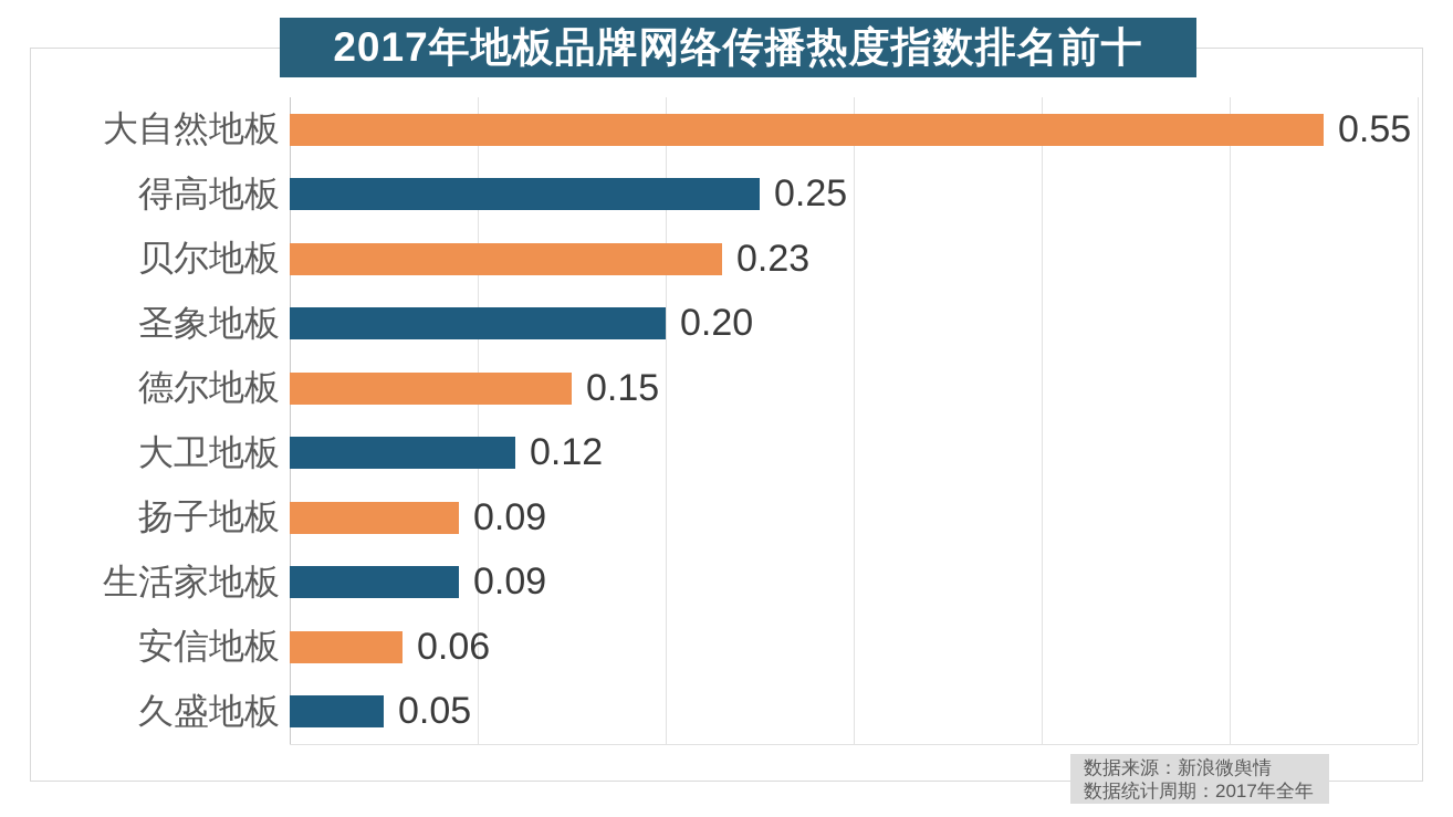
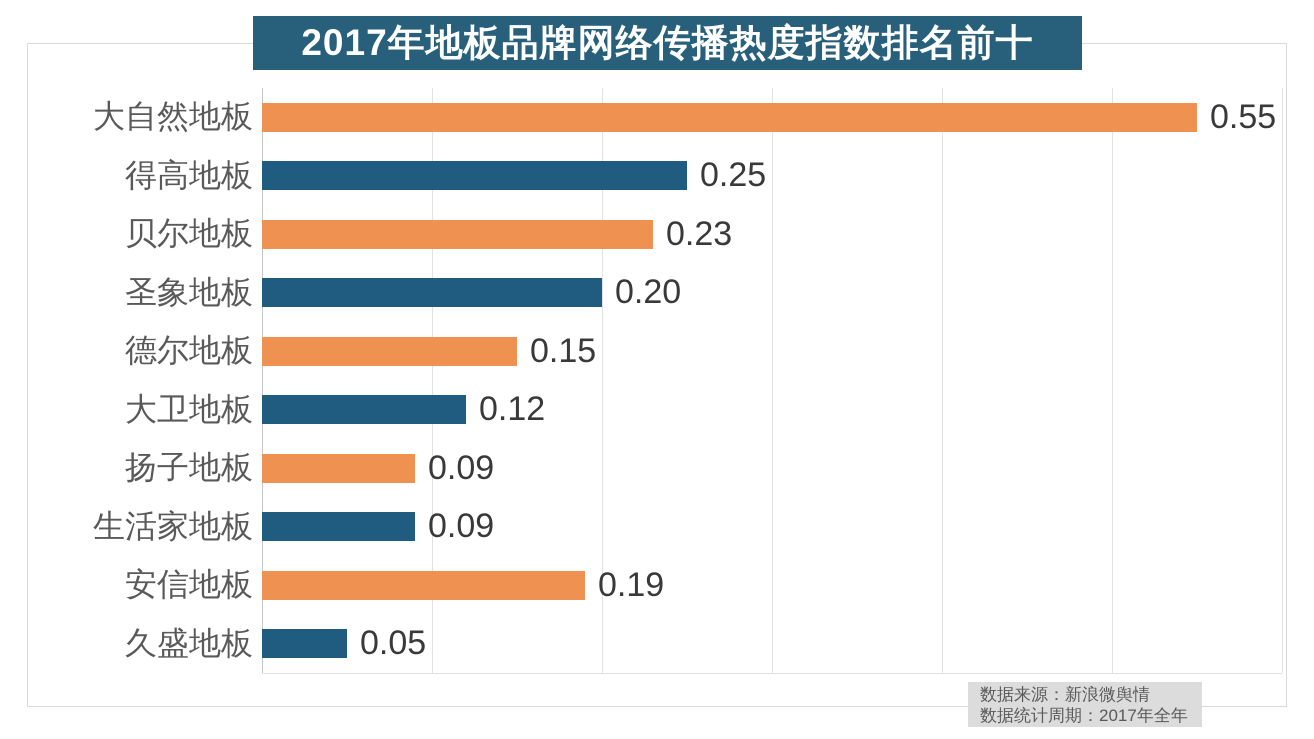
安信地板: 0.06 -> 0.19
